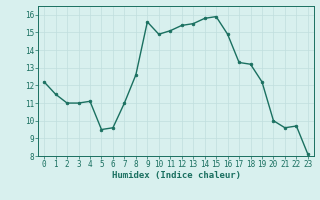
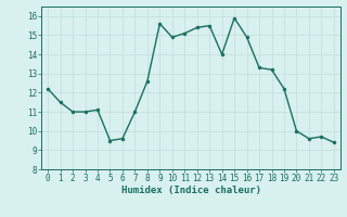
14: 15.8 -> 14.0
23: 8.1 -> 9.4
